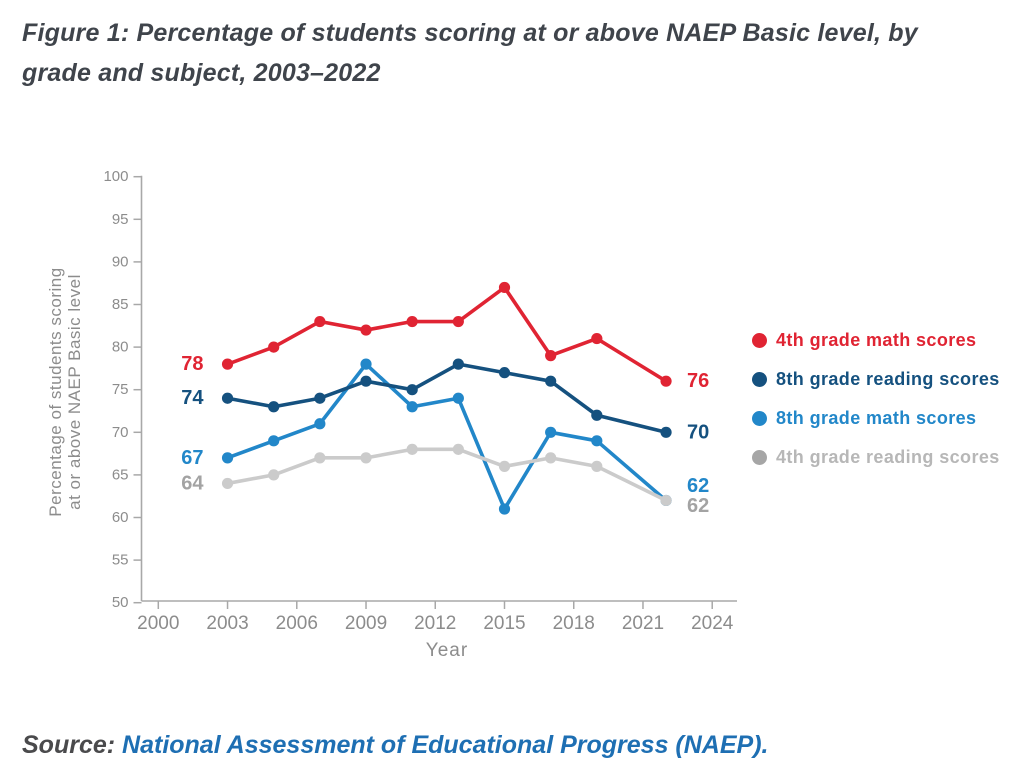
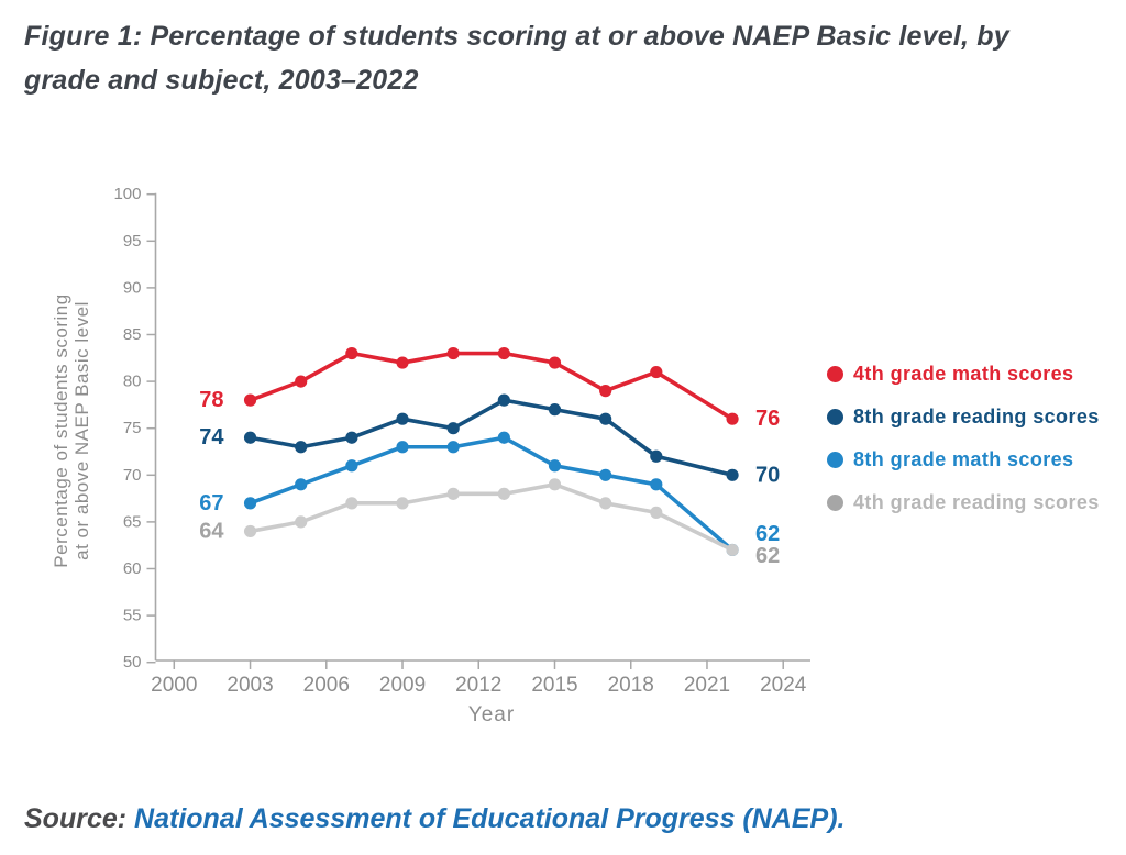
8th grade math scores/2009: 78 -> 73
4th grade math scores/2015: 87 -> 82
8th grade math scores/2015: 61 -> 71
4th grade reading scores/2015: 66 -> 69
